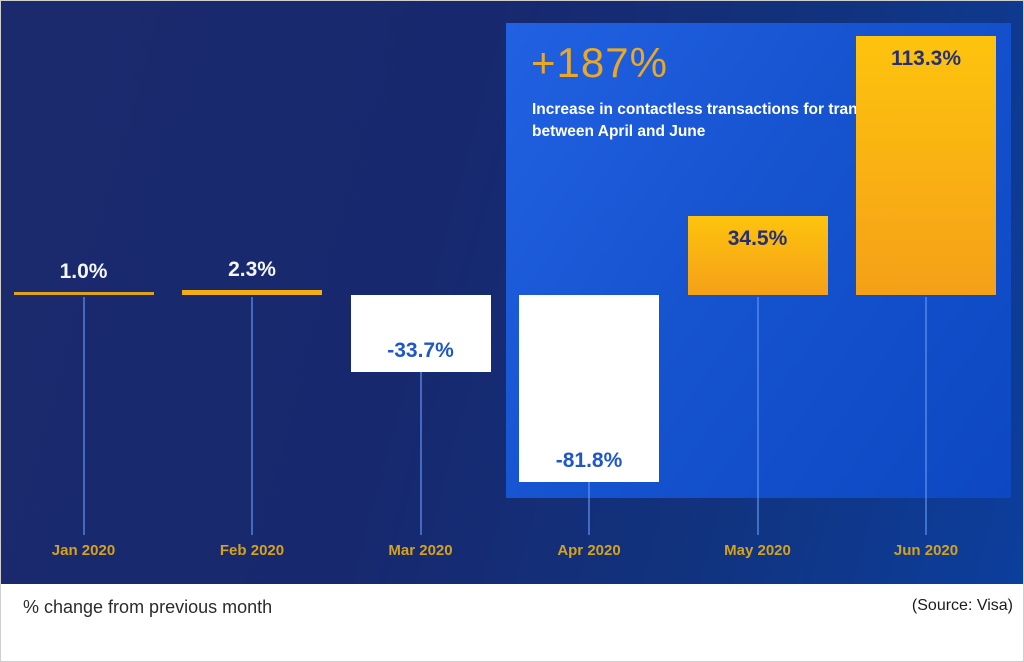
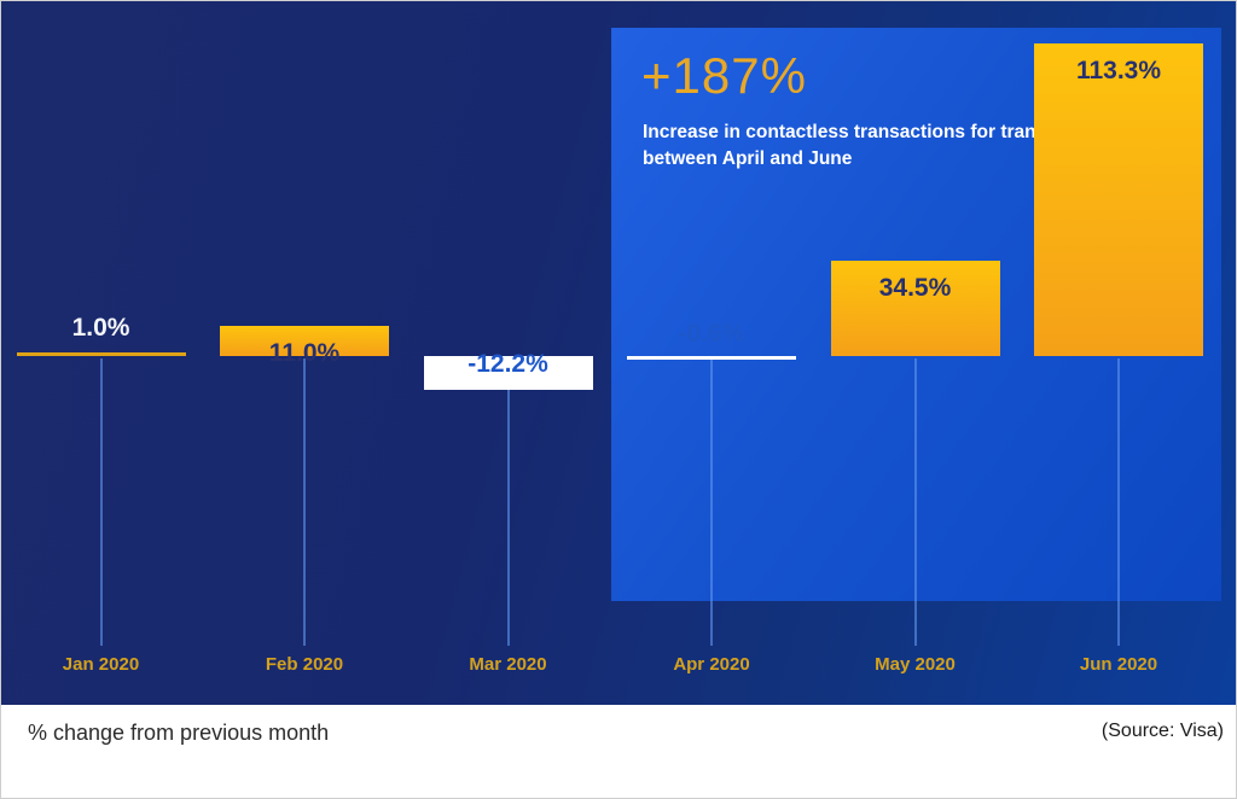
Feb 2020: 2.3% -> 11.0%
Mar 2020: -33.7% -> -12.2%
Apr 2020: -81.8% -> -0.6%
